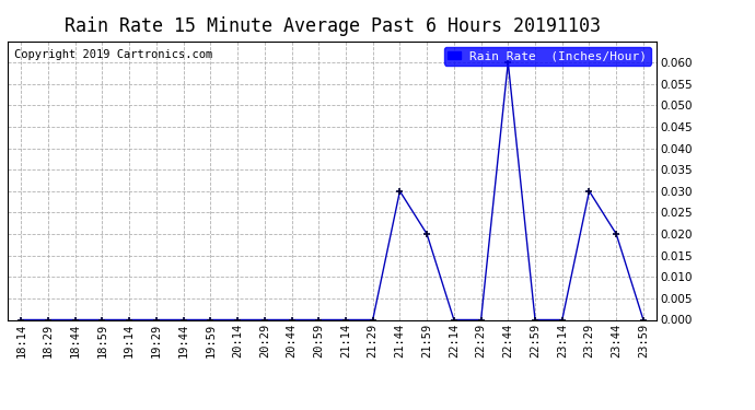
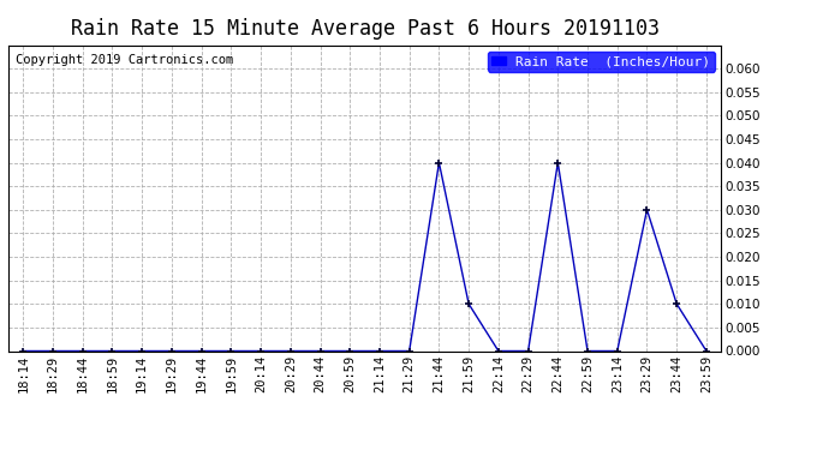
21:44: 0.03 -> 0.04
21:59: 0.02 -> 0.01
22:44: 0.06 -> 0.04
23:44: 0.02 -> 0.01
